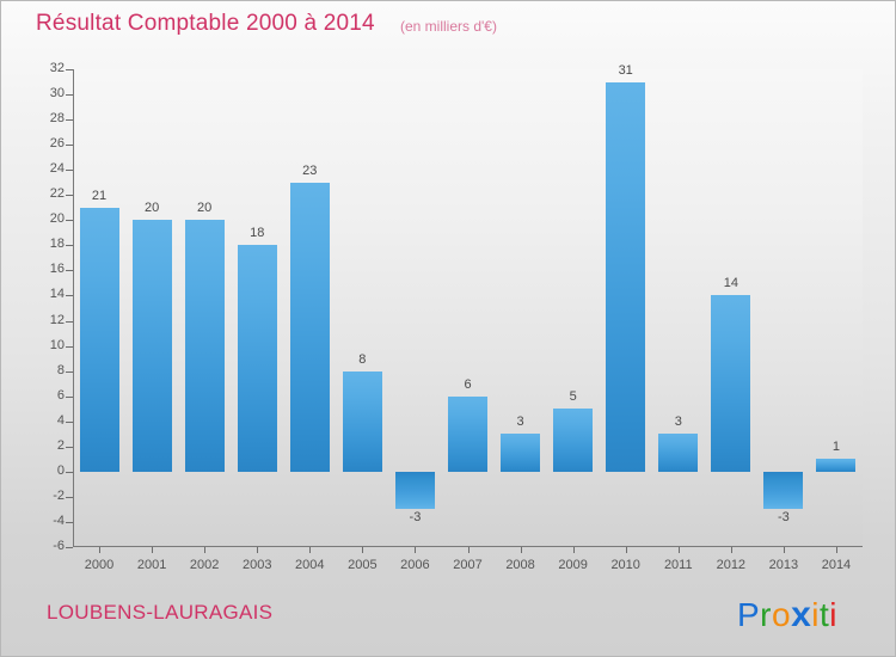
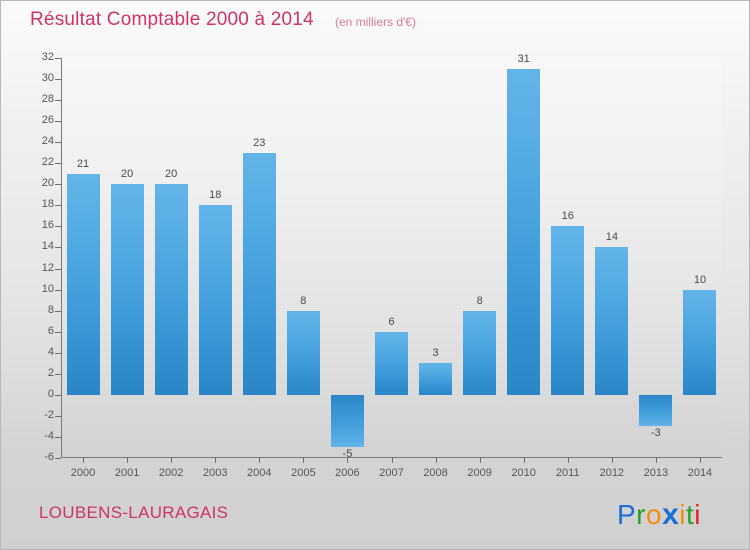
2006: -3 -> -5
2009: 5 -> 8
2011: 3 -> 16
2014: 1 -> 10
